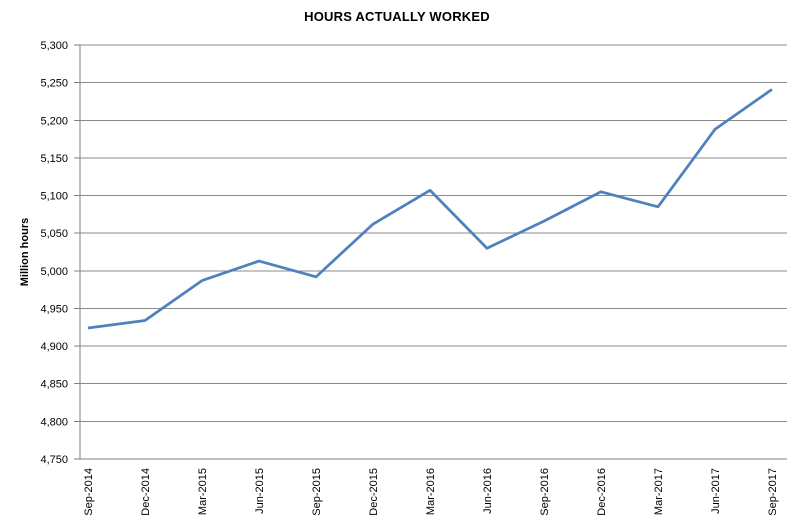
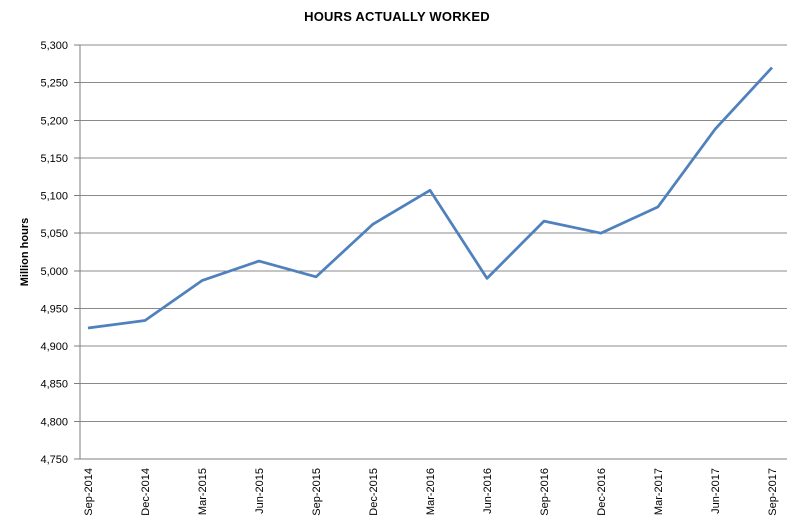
Jun-2016: 5030 -> 4990
Dec-2016: 5100 -> 5050
Sep-2017: 5240 -> 5270
